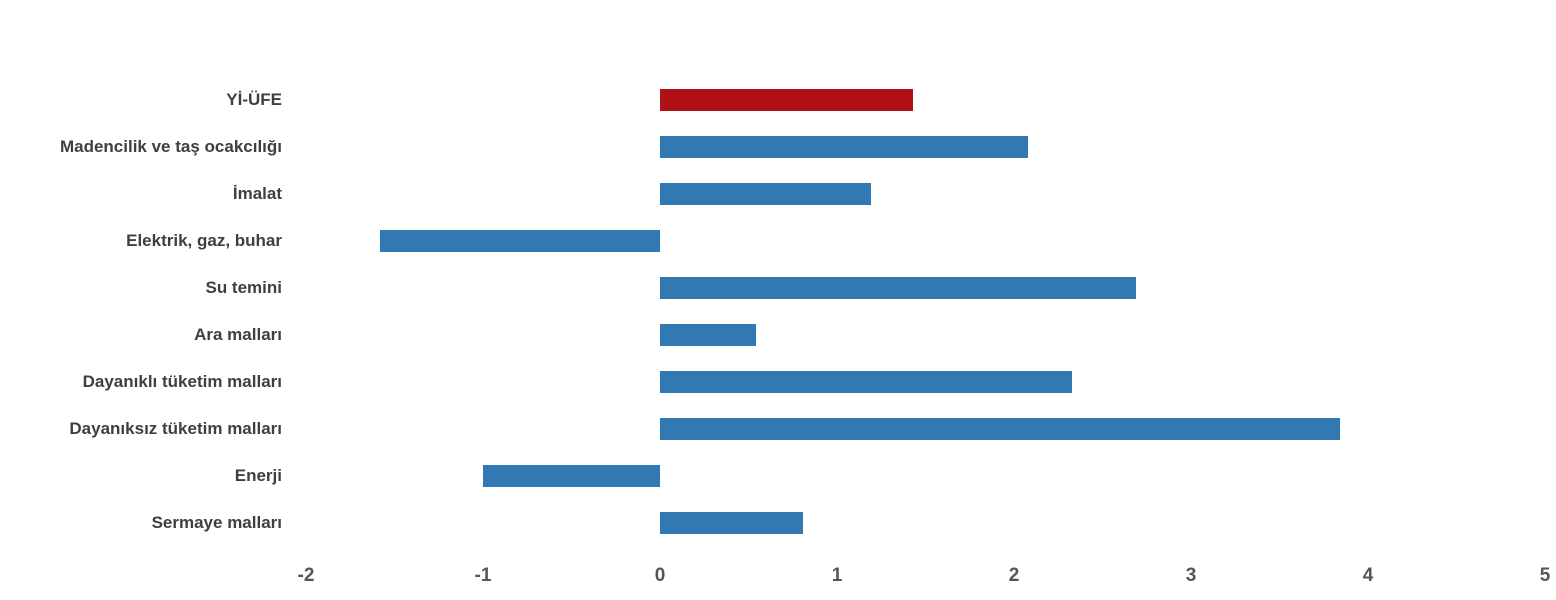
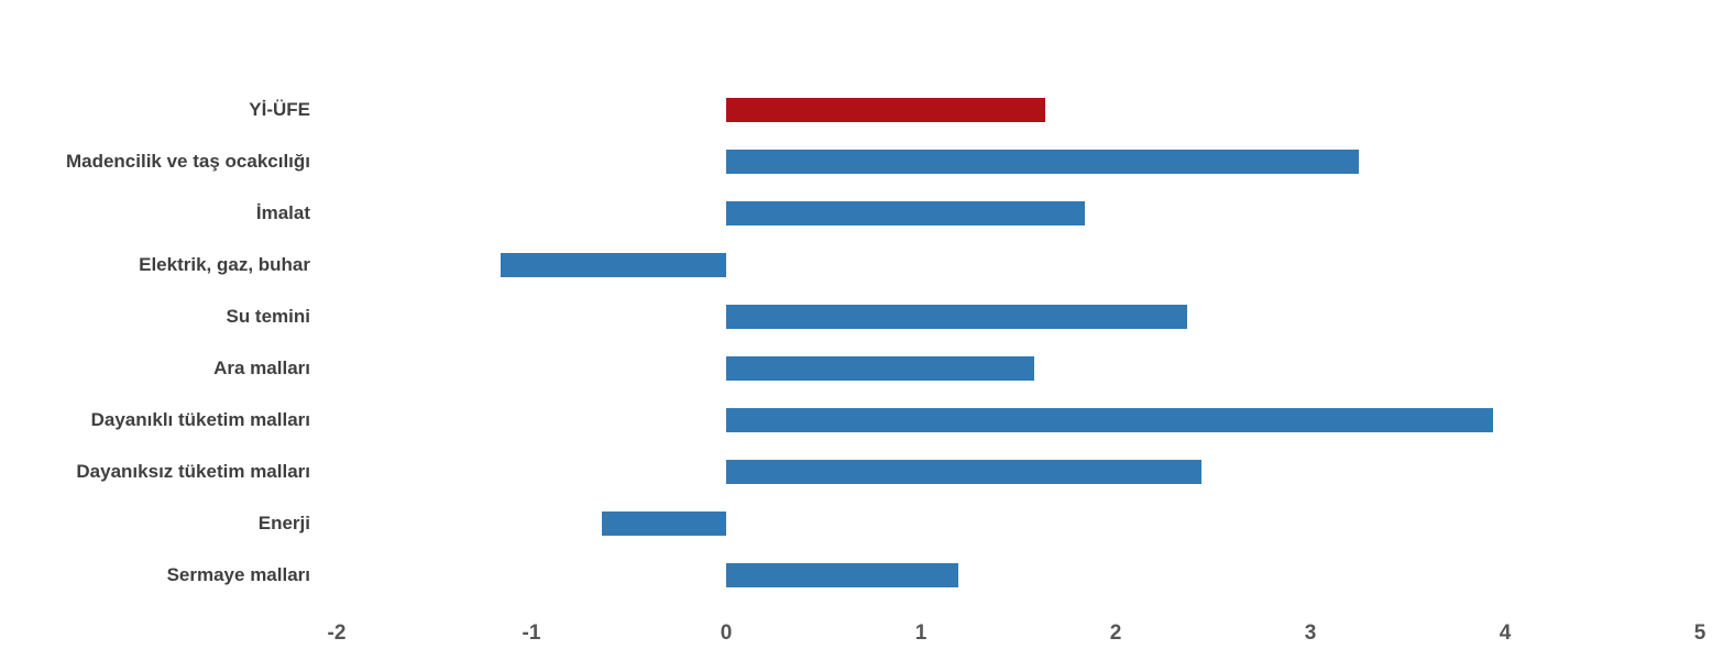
Yİ-ÜFE: 1.43 -> 1.64
Madencilik ve taş ocakcılığı: 2.08 -> 3.25
İmalat: 1.19 -> 1.84
Elektrik, gaz, buhar: -1.58 -> -1.16
Su temini: 2.69 -> 2.37
Ara malları: 0.54 -> 1.58
Dayanıklı tüketim malları: 2.33 -> 3.94
Dayanıksız tüketim malları: 3.84 -> 2.44
Enerji: -1.00 -> -0.64
Sermaye malları: 0.81 -> 1.19
